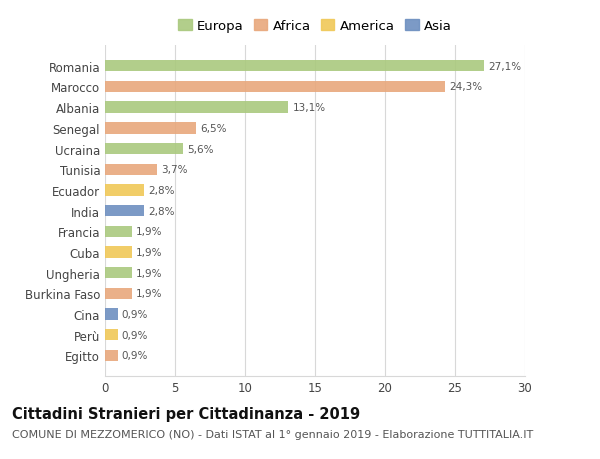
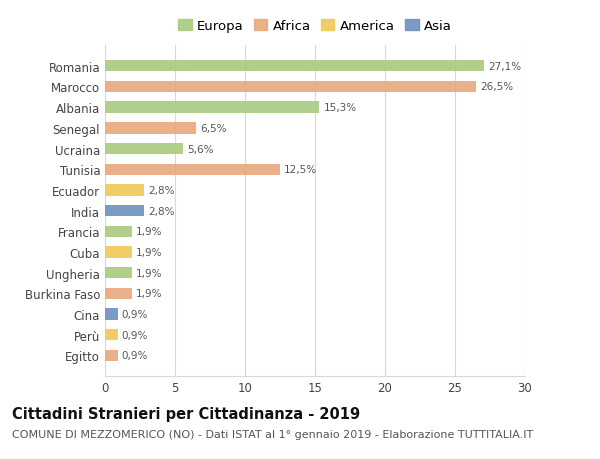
Marocco: 24,3% -> 26,5%
Albania: 13,1% -> 15,3%
Tunisia: 3,7% -> 12,5%
